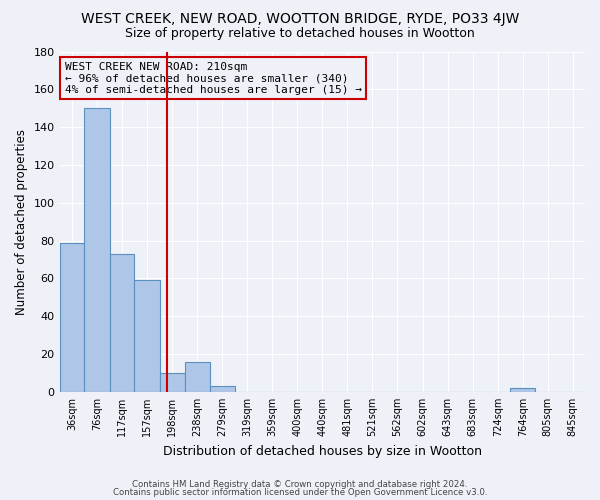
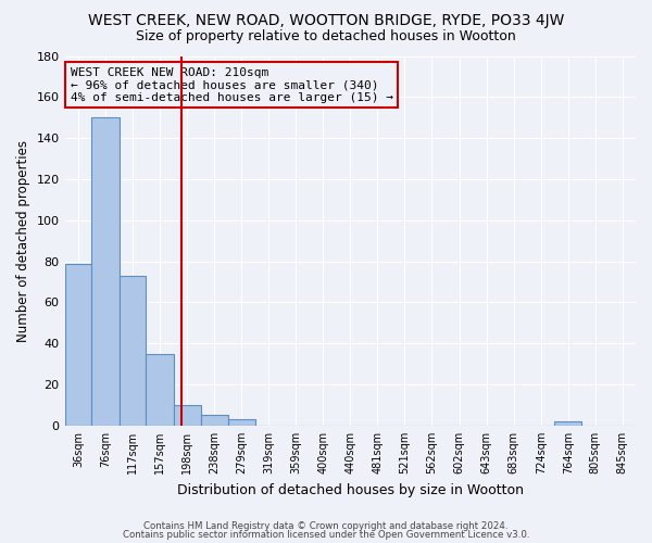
157sqm: 59 -> 35
238sqm: 16 -> 5
